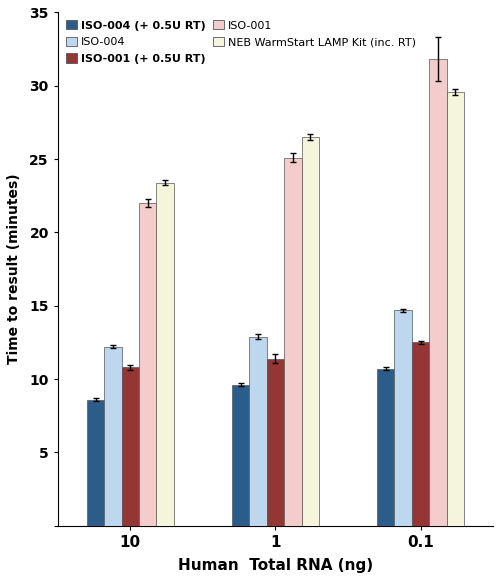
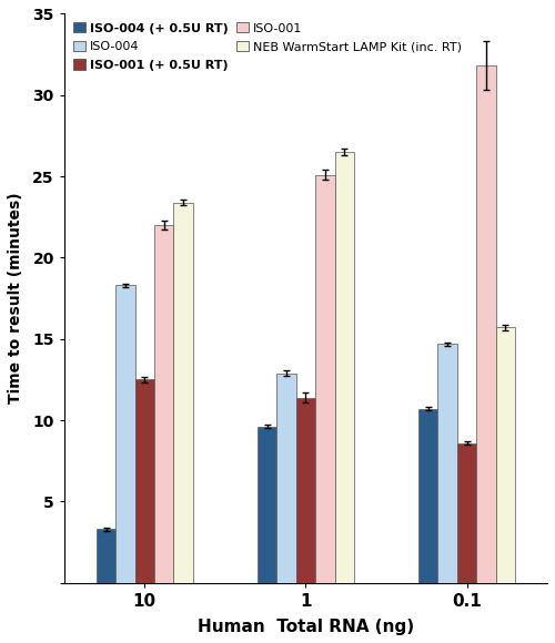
ISO-004 (+ 0.5U RT)/10: 8.6 -> 3.3
ISO-004/10: 12.2 -> 18.3
ISO-001 (+ 0.5U RT)/10: 10.8 -> 12.5
ISO-001 (+ 0.5U RT)/0.1: 12.5 -> 8.6
NEB WarmStart LAMP Kit (inc. RT)/0.1: 29.6 -> 15.7
